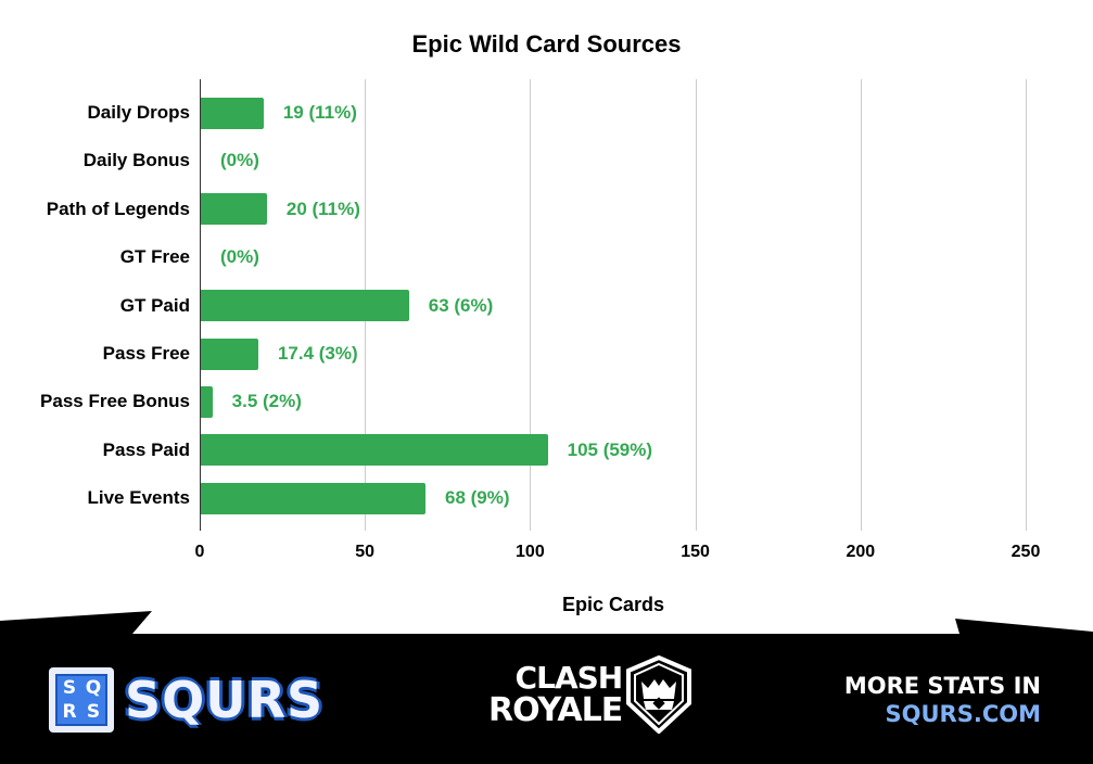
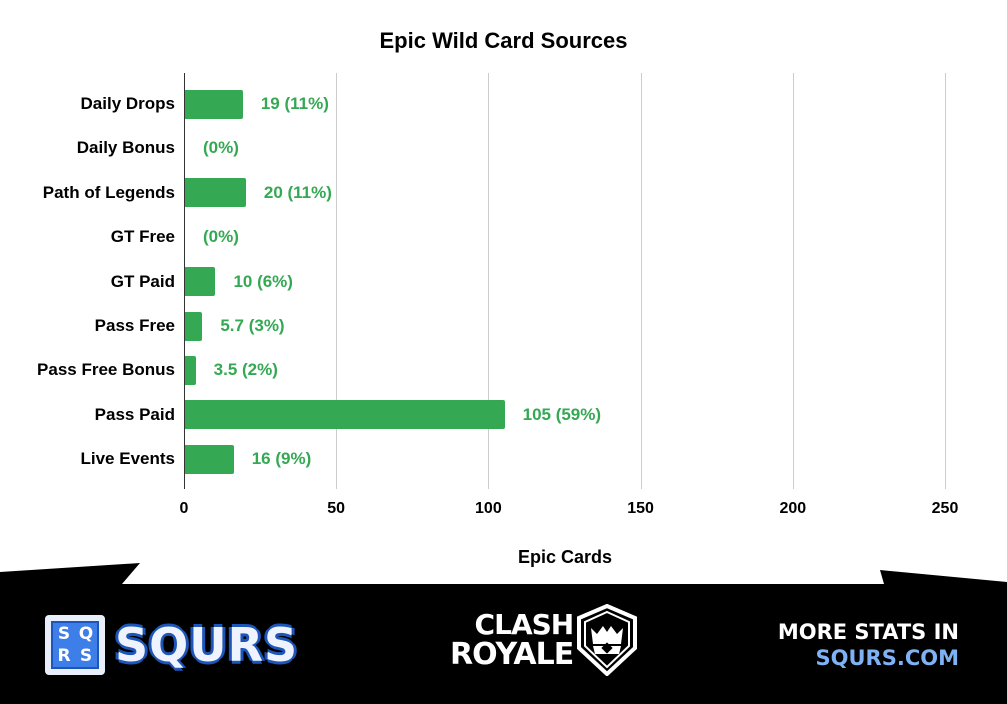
GT Paid: 63 -> 10
Pass Free: 17.4 -> 5.7
Live Events: 68 -> 16
